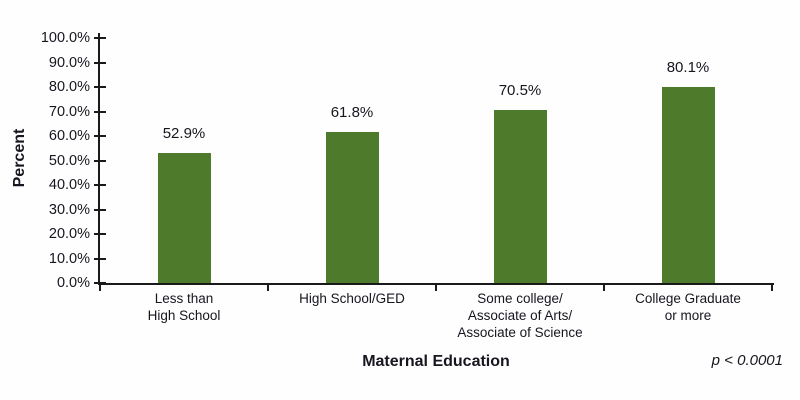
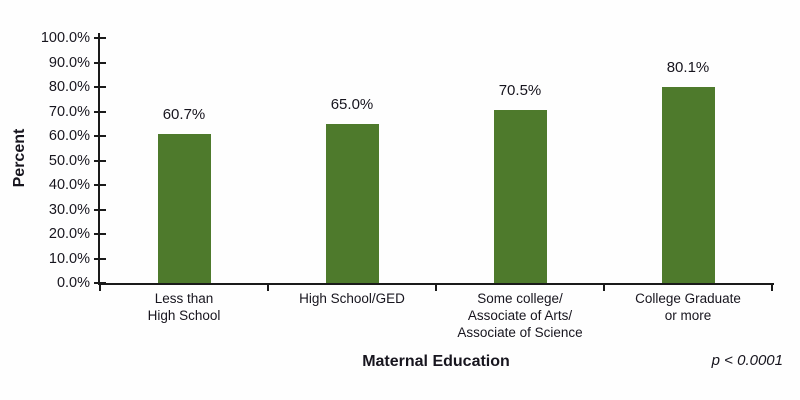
Less than High School: 52.9% -> 60.7%
High School/GED: 61.8% -> 65.0%
